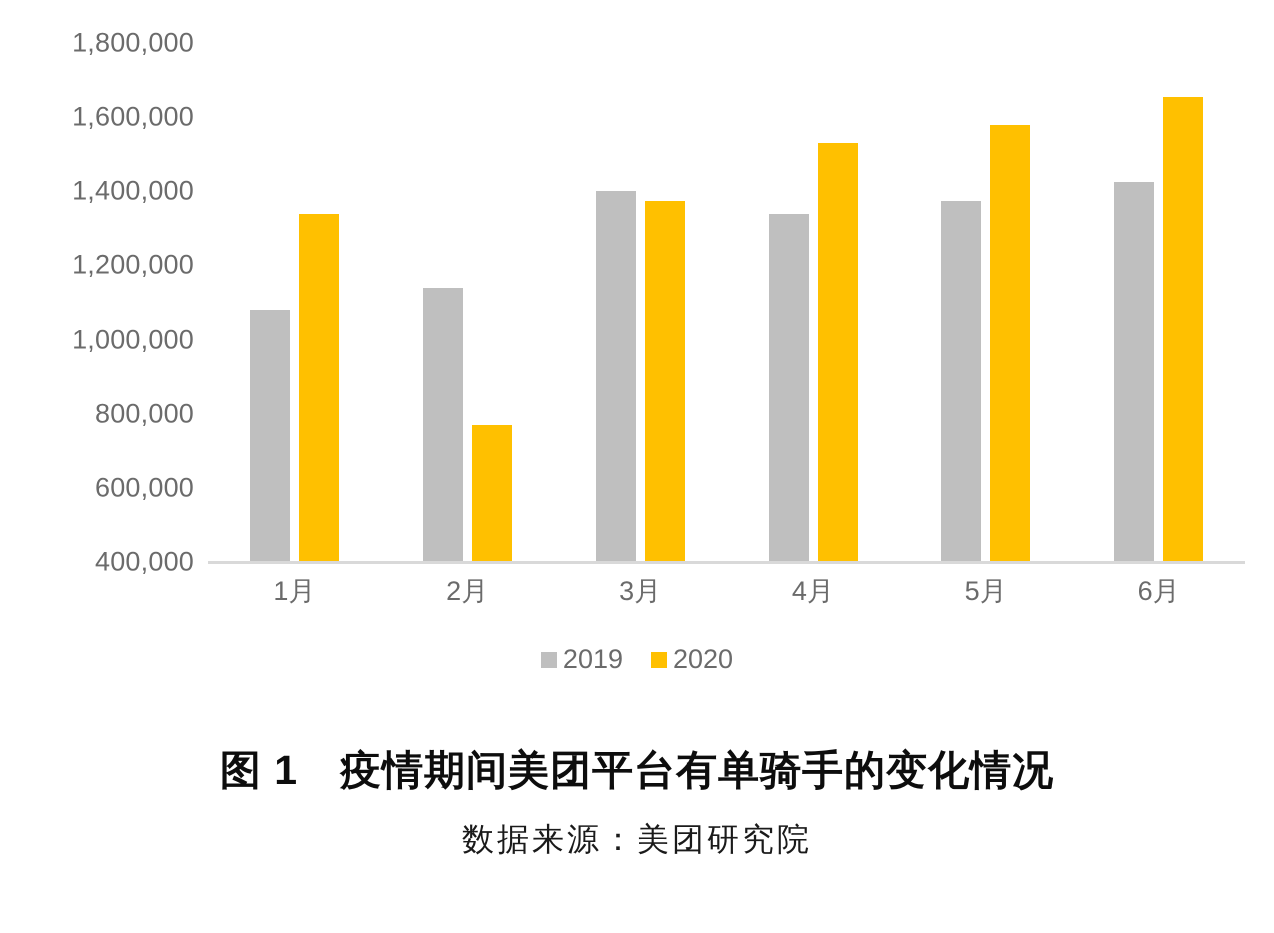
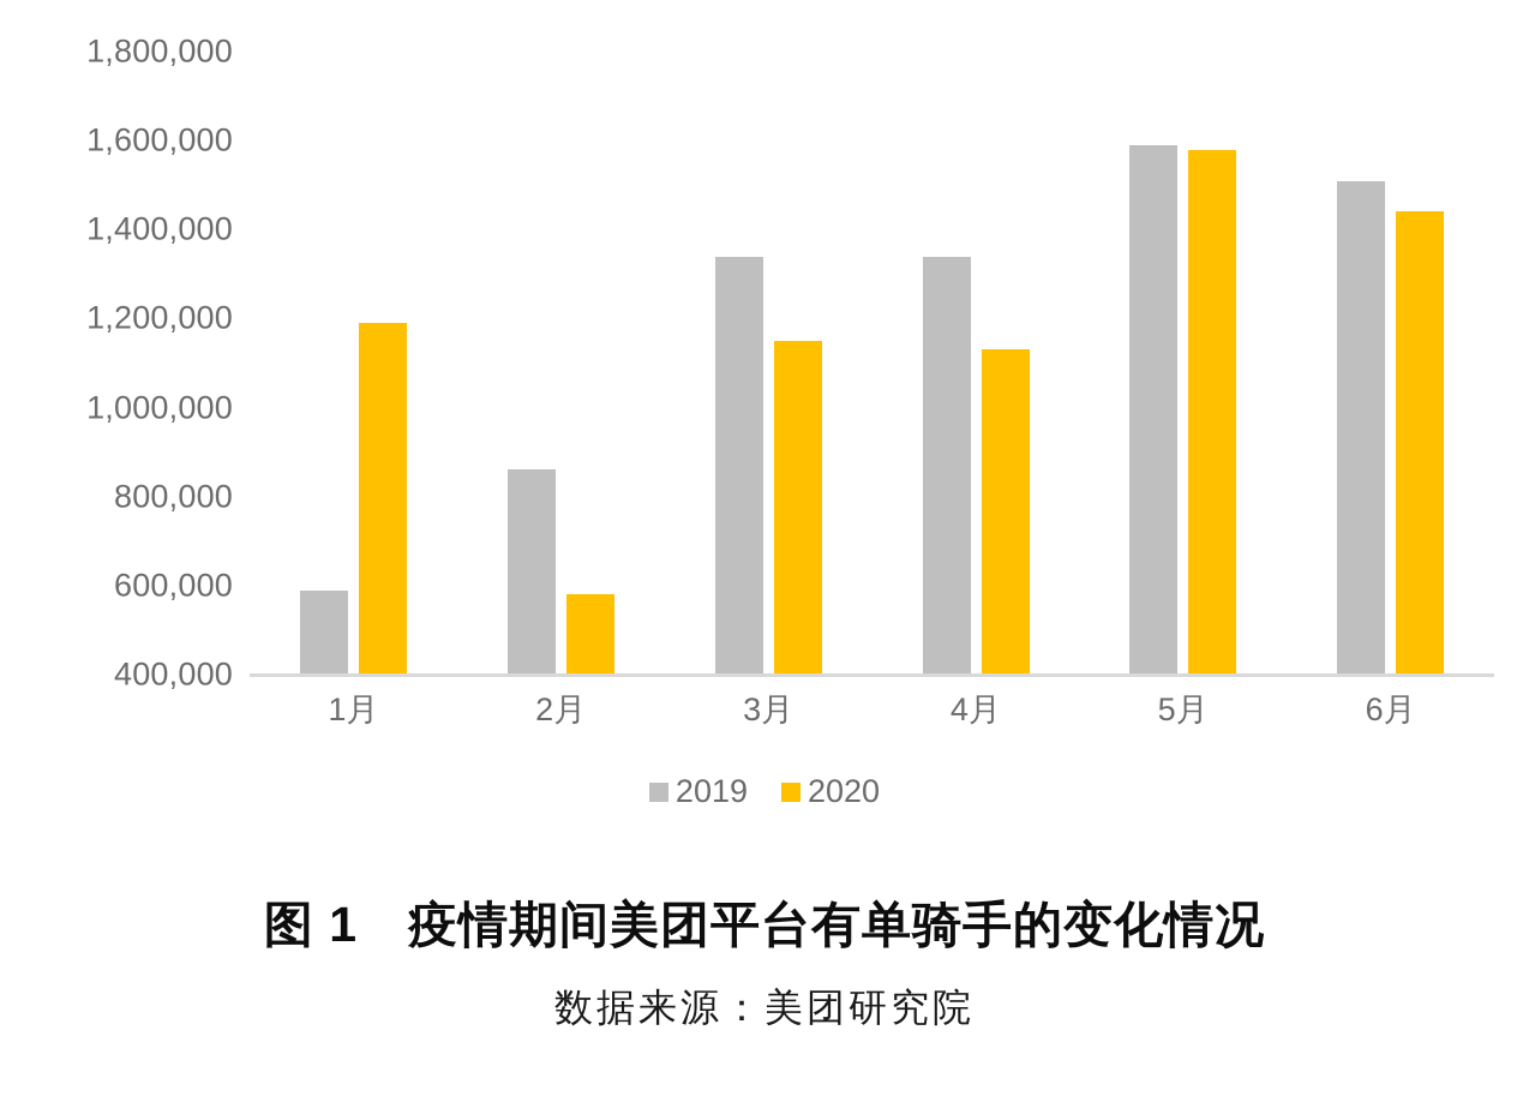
2019/1月: 1080000 -> 590000
2020/1月: 1340000 -> 1190000
2019/2月: 1140000 -> 860000
2020/2月: 770000 -> 580000
2019/3月: 1400000 -> 1340000
2020/3月: 1380000 -> 1150000
2020/4月: 1530000 -> 1130000
2019/5月: 1380000 -> 1590000
2019/6月: 1420000 -> 1510000
2020/6月: 1660000 -> 1440000
